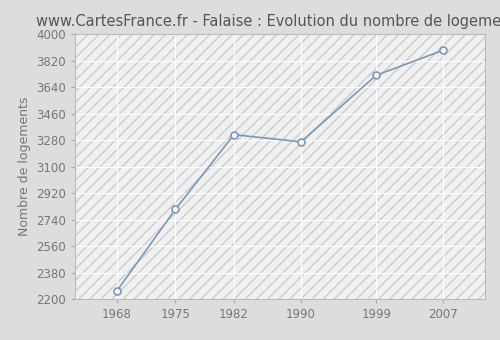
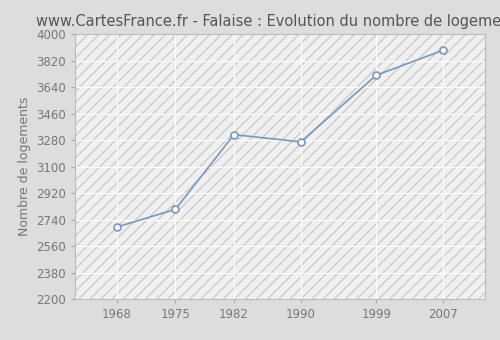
1968: 2260 -> 2690
